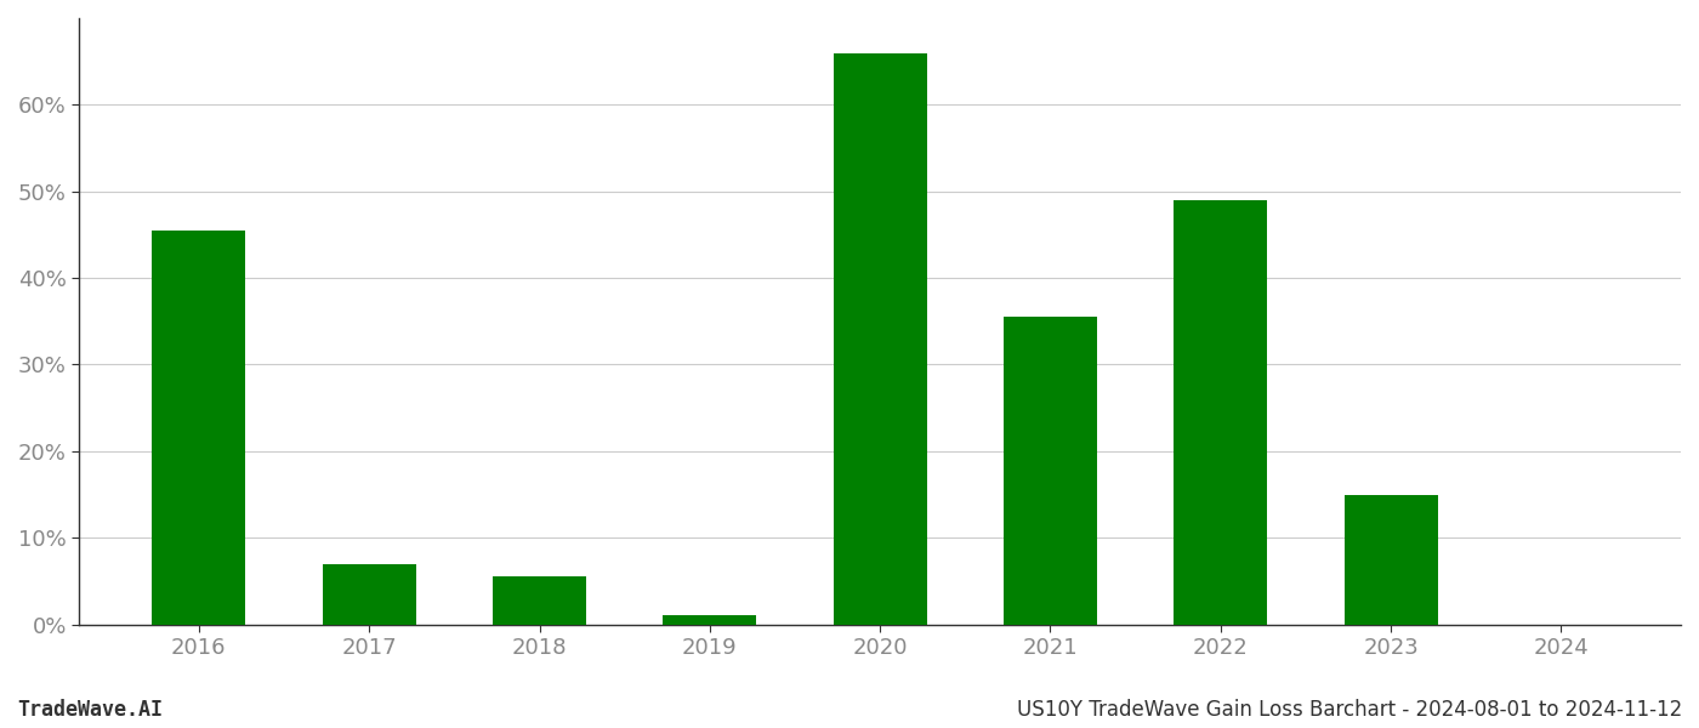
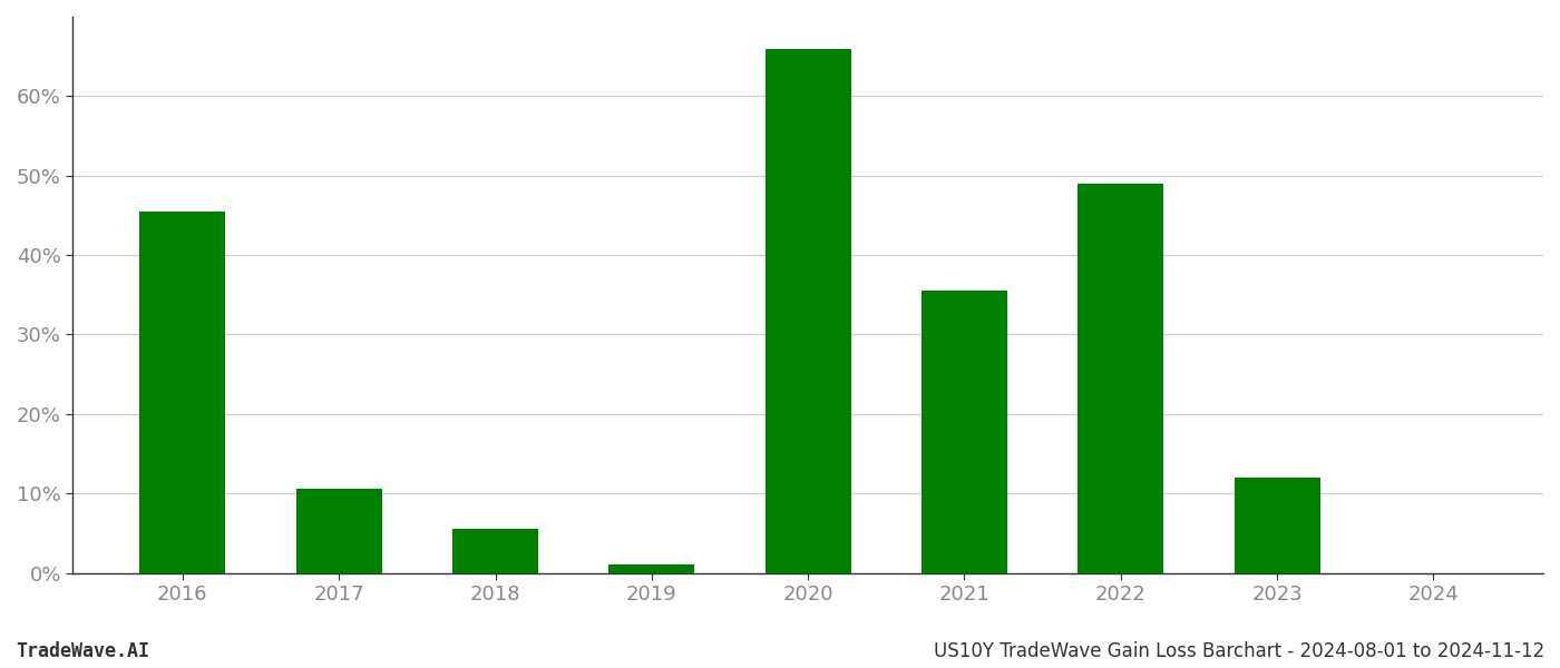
2017: 7.0% -> 10.6%
2023: 15.0% -> 12.0%
